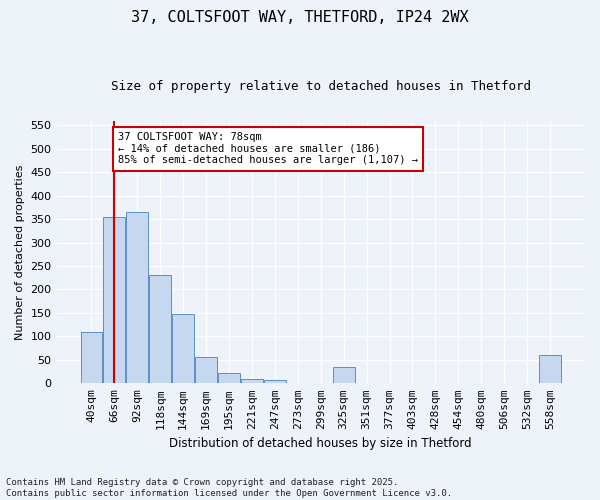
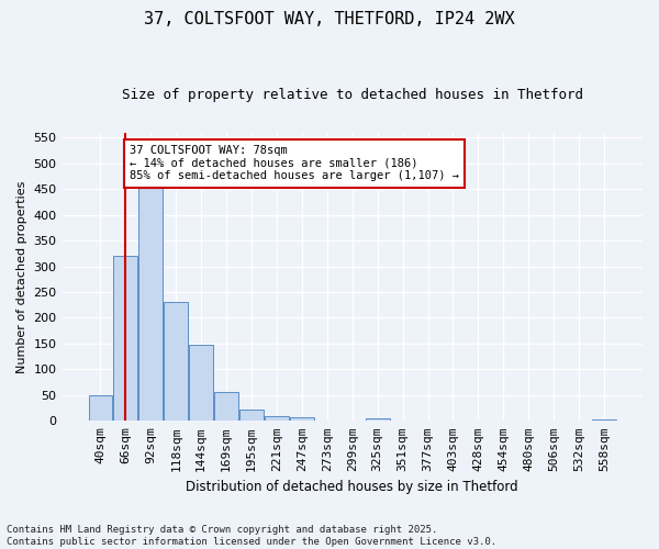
40sqm: 110 -> 50
66sqm: 355 -> 320
92sqm: 365 -> 455
325sqm: 35 -> 5
558sqm: 60 -> 3
